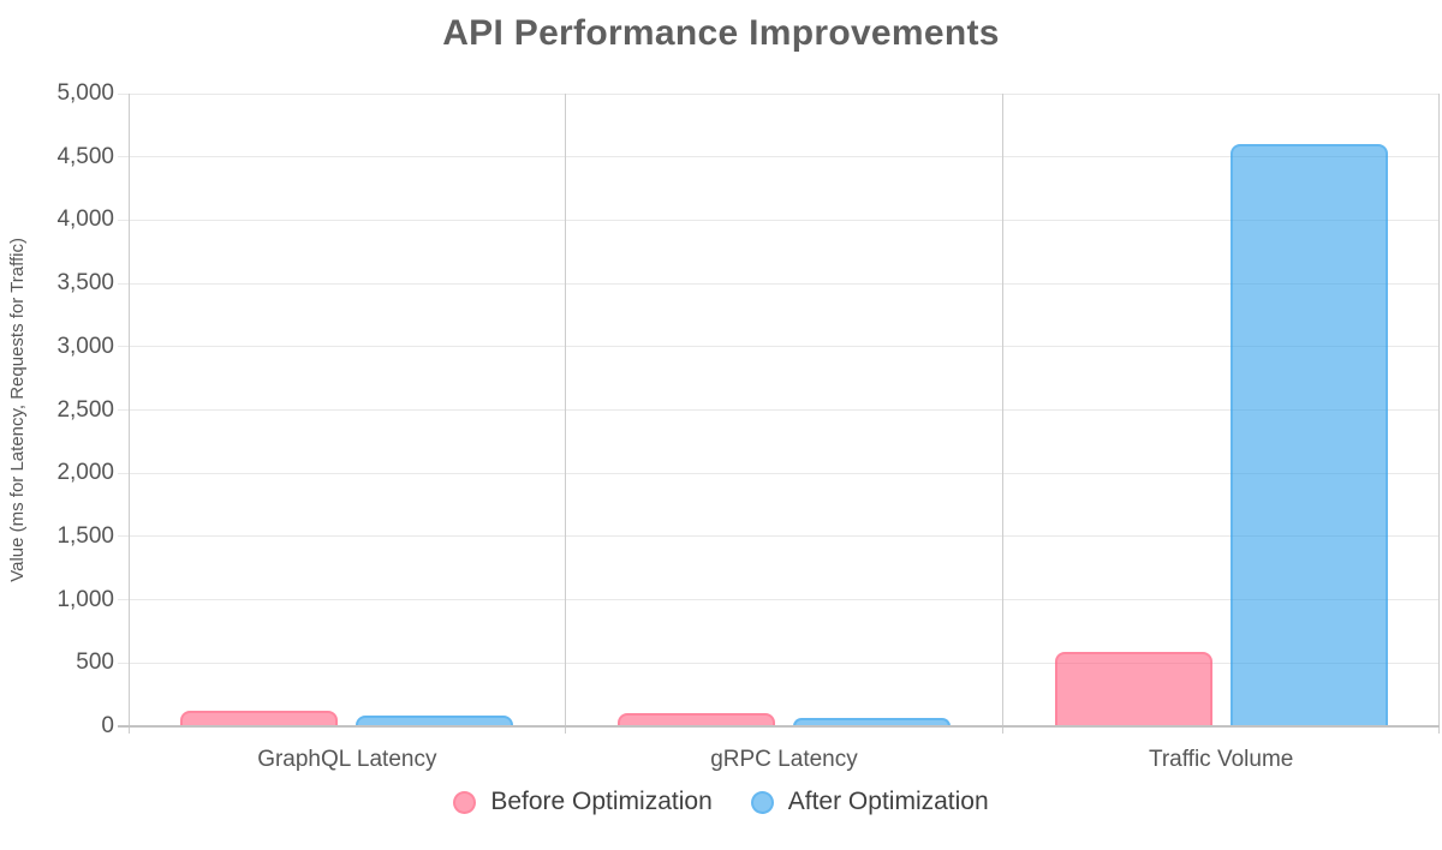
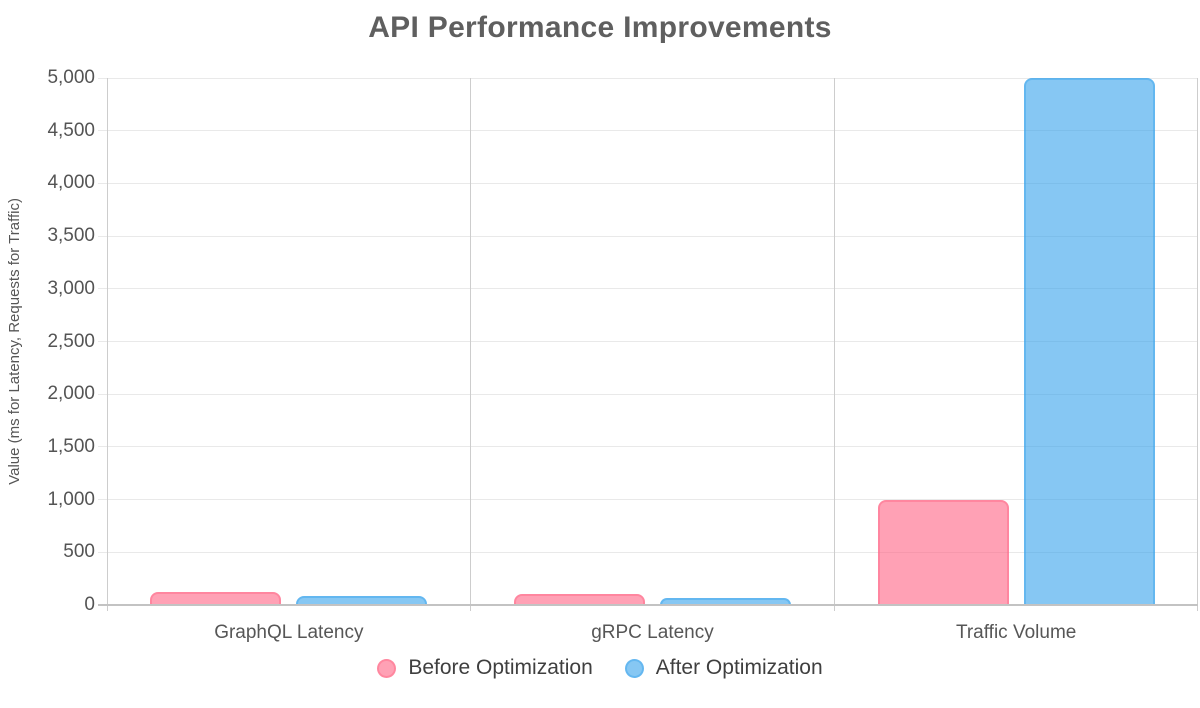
Before Optimization/Traffic Volume: 590 -> 1000
After Optimization/Traffic Volume: 4600 -> 5000
